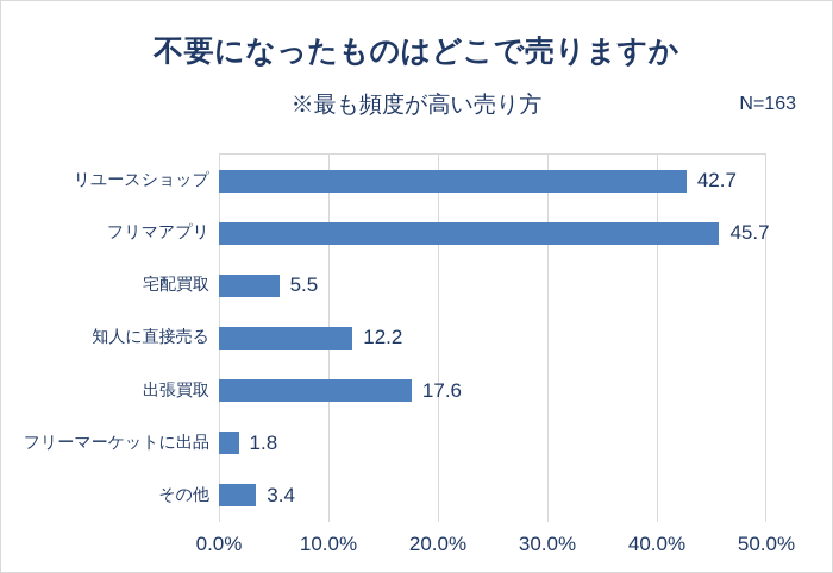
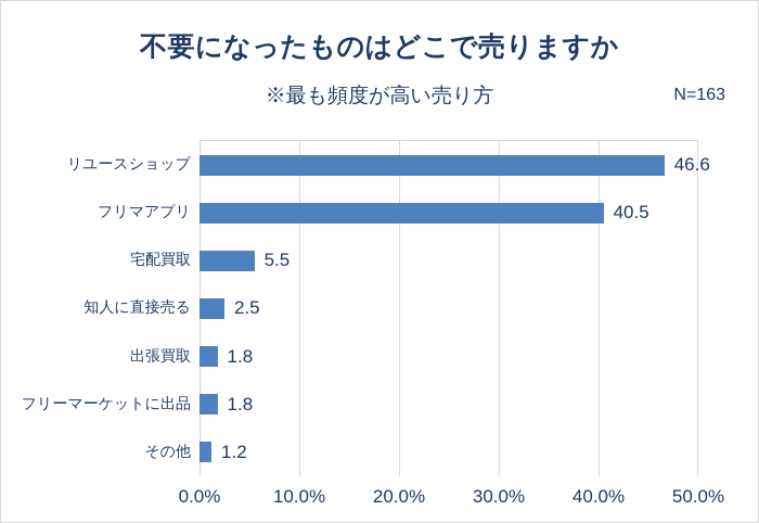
リユースショップ: 42.7 -> 46.6
フリマアプリ: 45.7 -> 40.5
知人に直接売る: 12.2 -> 2.5
出張買取: 17.6 -> 1.8
その他: 3.4 -> 1.2
